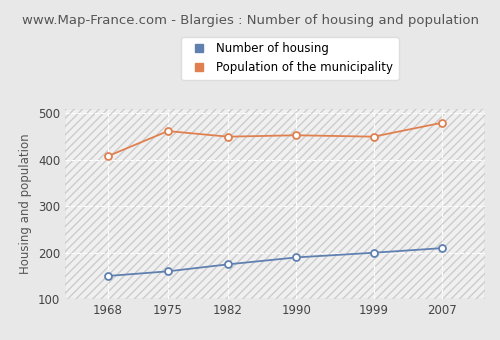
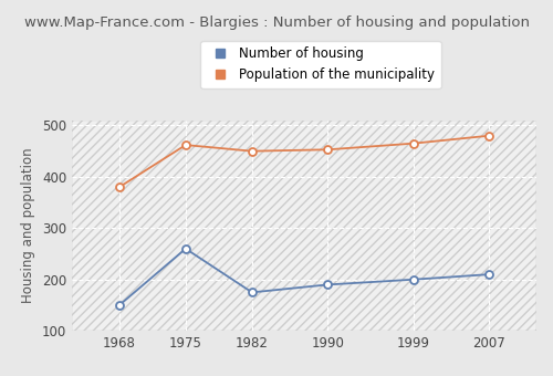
Population of the municipality/1968: 408 -> 380
Number of housing/1975: 160 -> 260
Population of the municipality/1999: 450 -> 465
